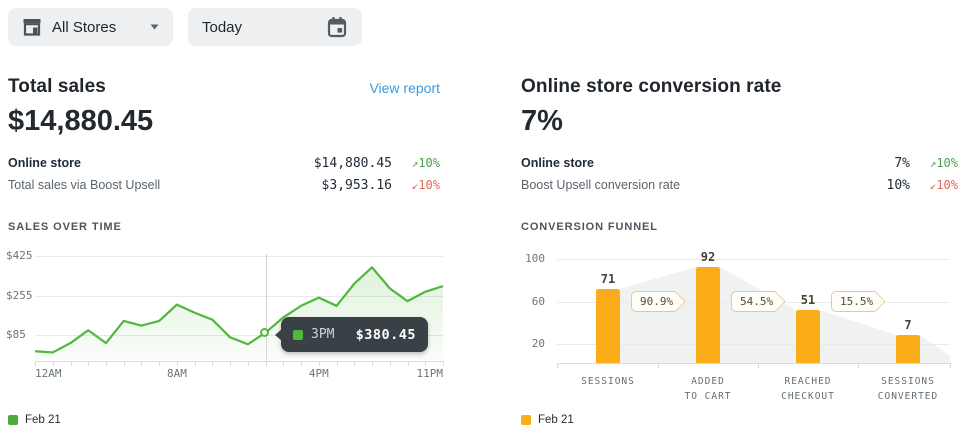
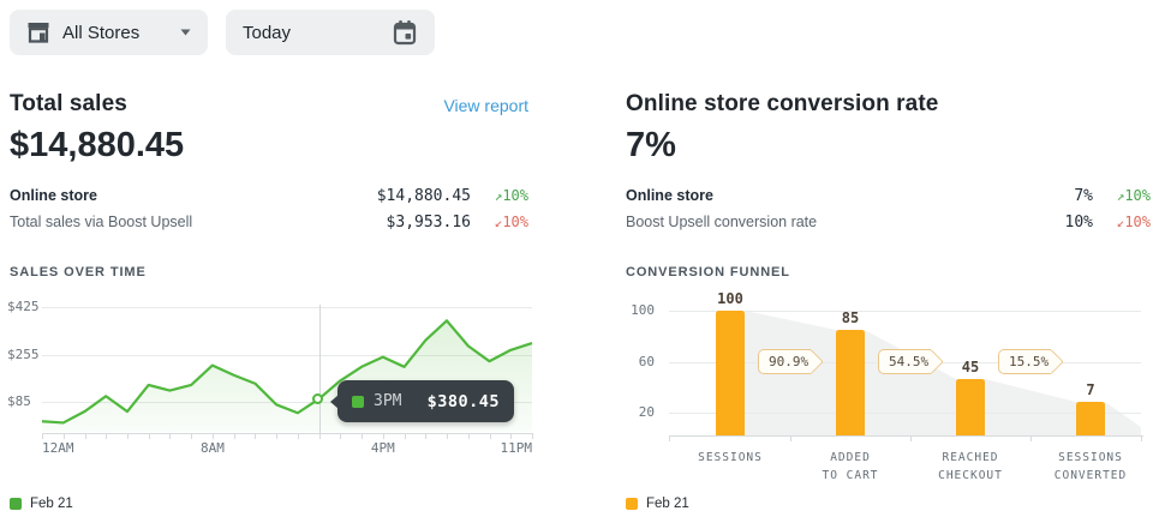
CONVERSION FUNNEL/SESSIONS: 71 -> 100
CONVERSION FUNNEL/ADDED TO CART: 92 -> 85
CONVERSION FUNNEL/REACHED CHECKOUT: 51 -> 45
